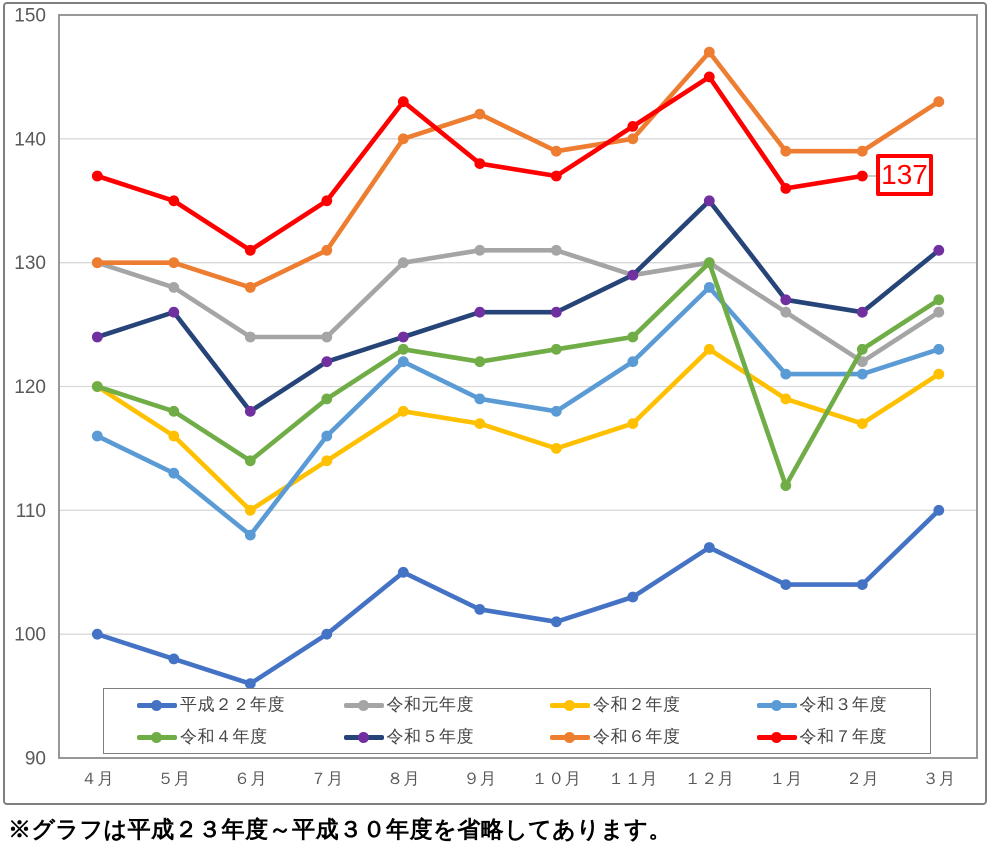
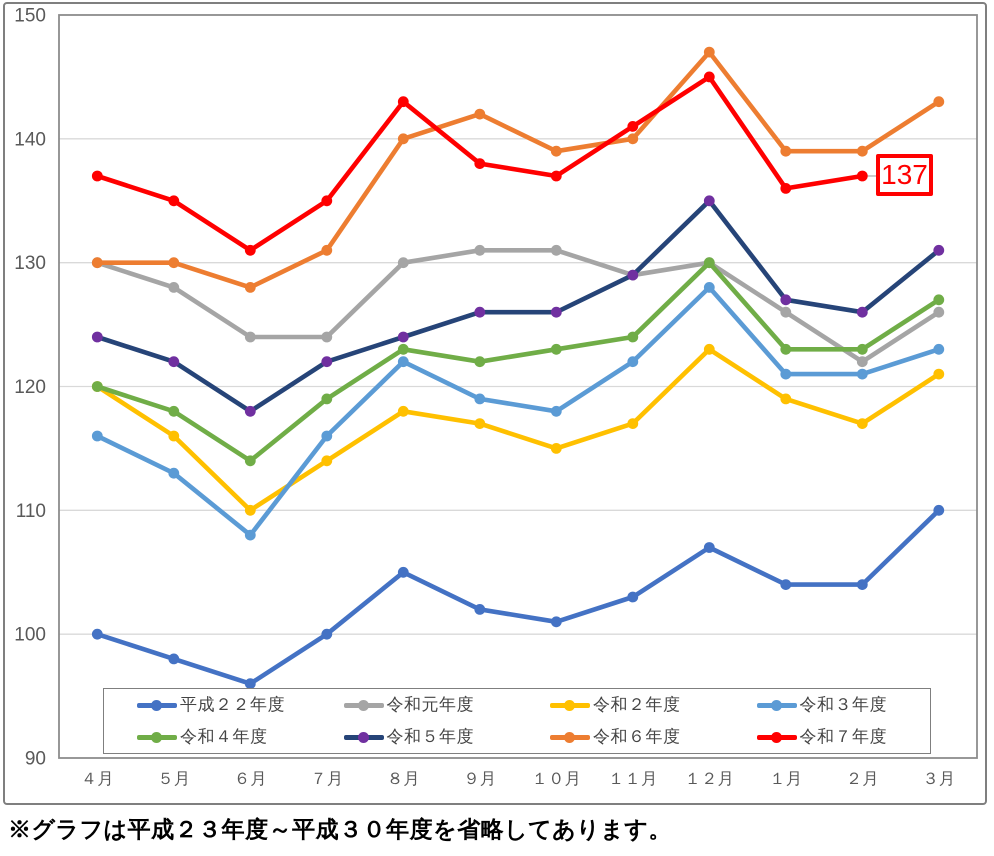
令和５年度/５月: 126 -> 122
令和４年度/１月: 112 -> 123
